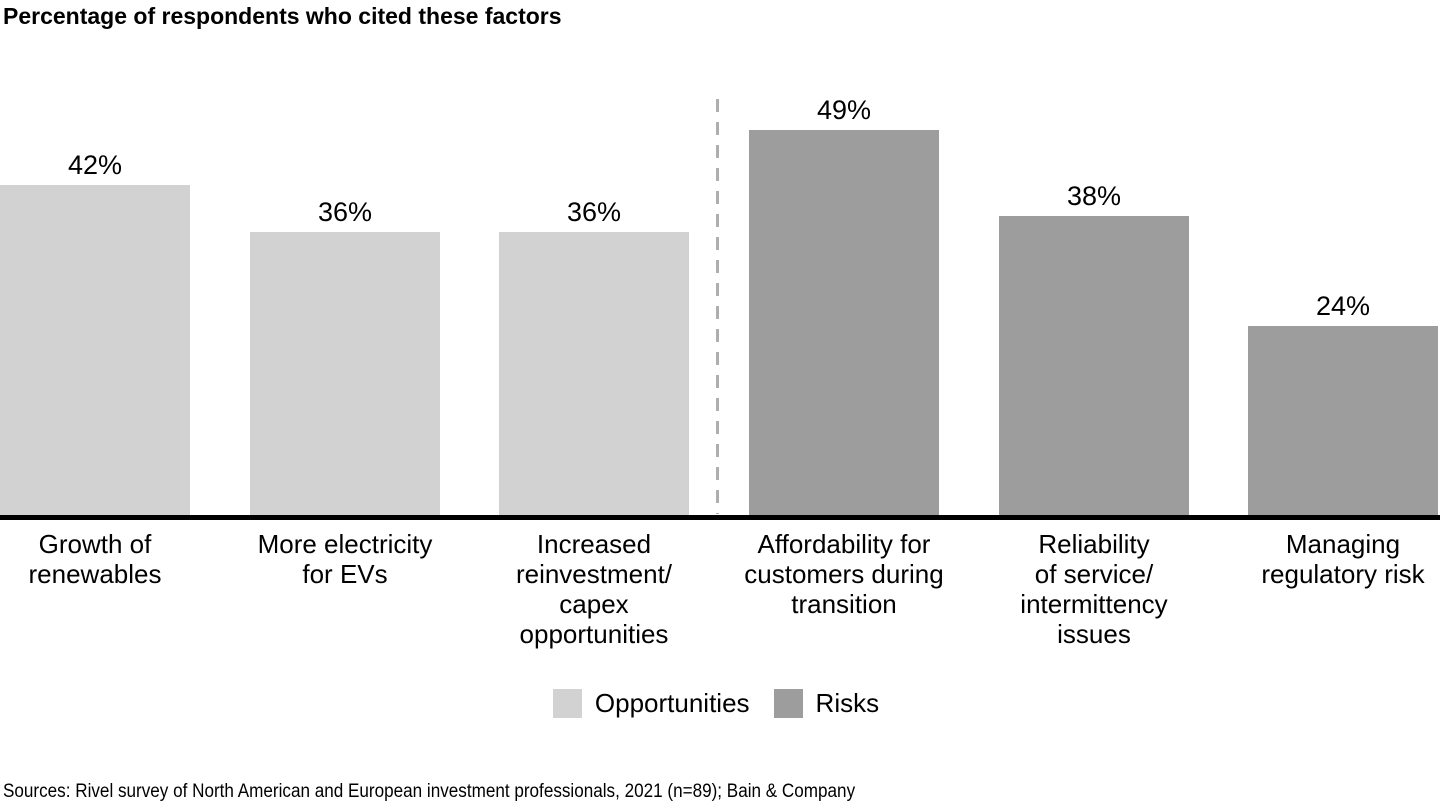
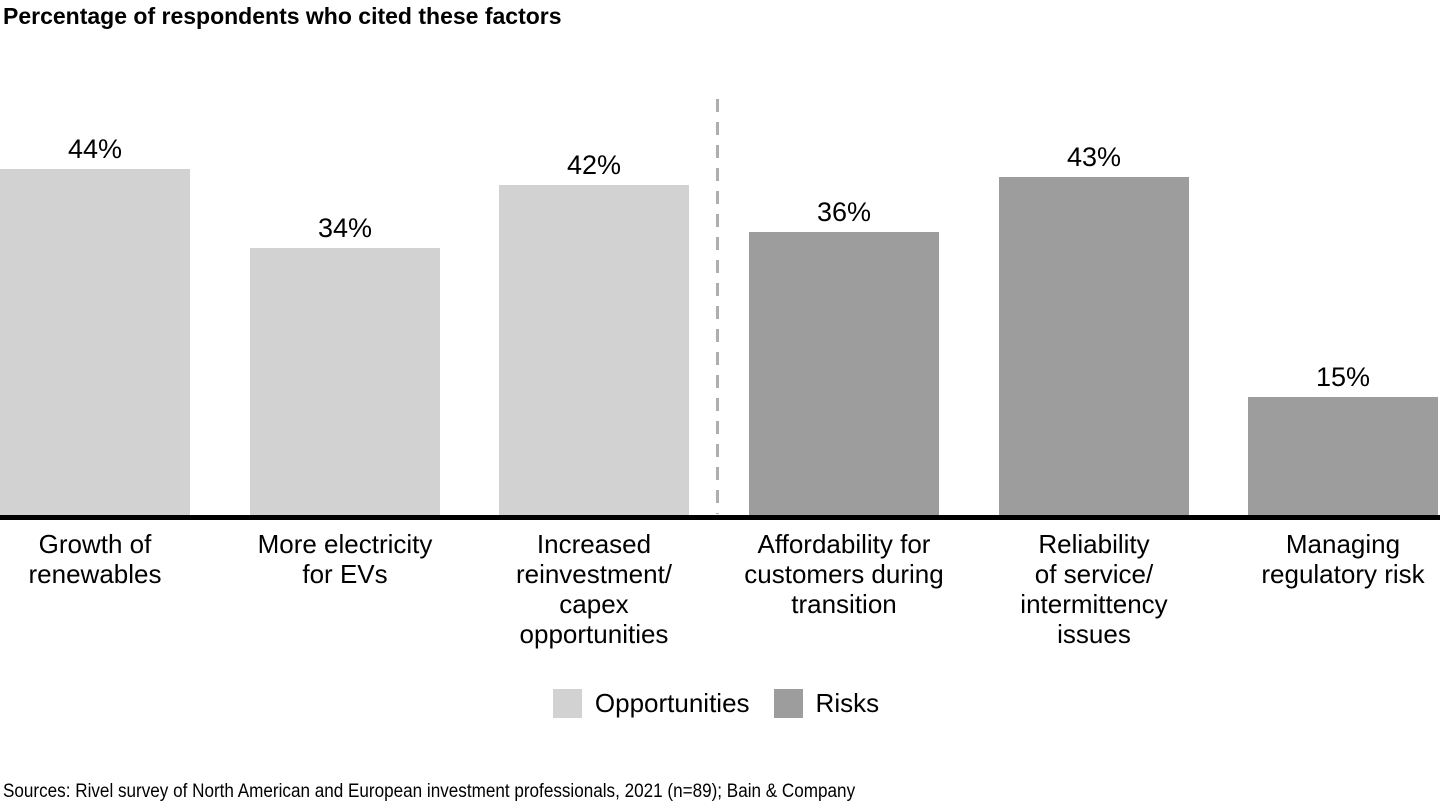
Growth of renewables: 42% -> 44%
More electricity for EVs: 36% -> 34%
Increased reinvestment/capex opportunities: 36% -> 42%
Affordability for customers during transition: 49% -> 36%
Reliability of service/intermittency issues: 38% -> 43%
Managing regulatory risk: 24% -> 15%
